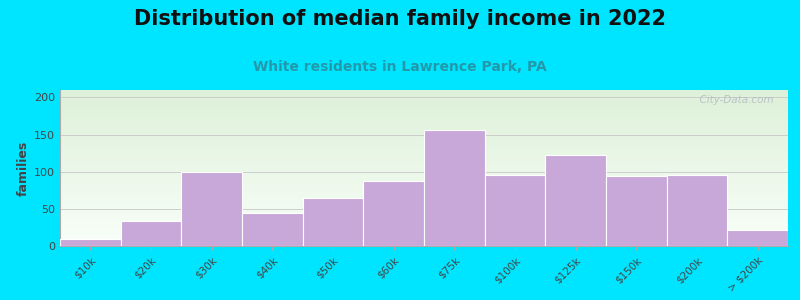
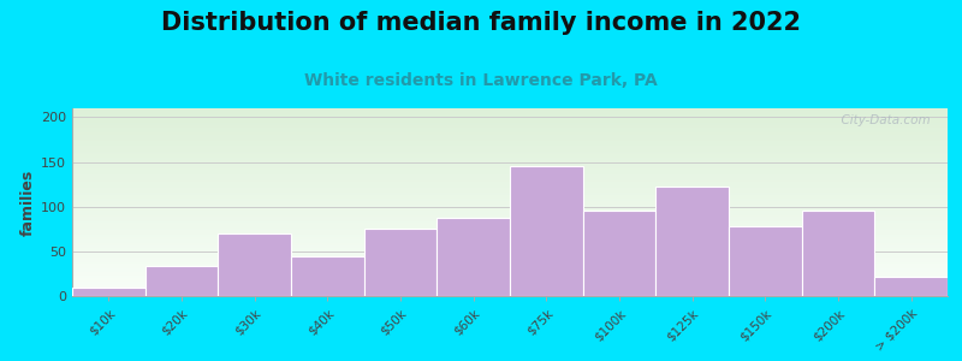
$30k: 100 -> 70
$50k: 64 -> 75
$75k: 156 -> 145
$150k: 94 -> 78
